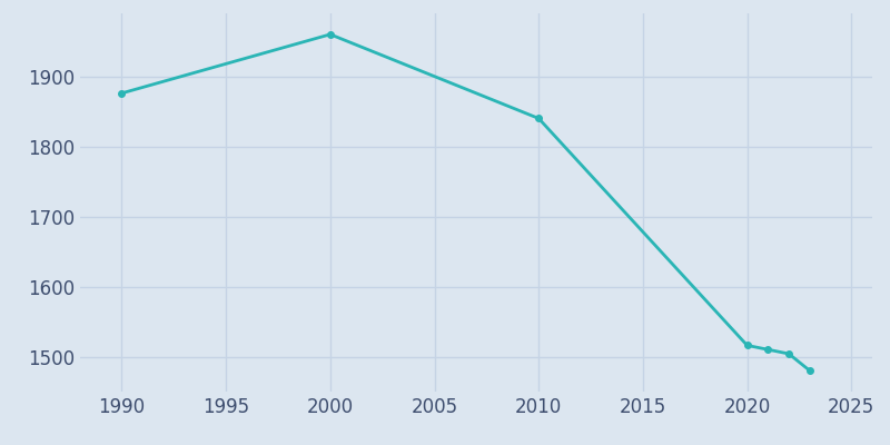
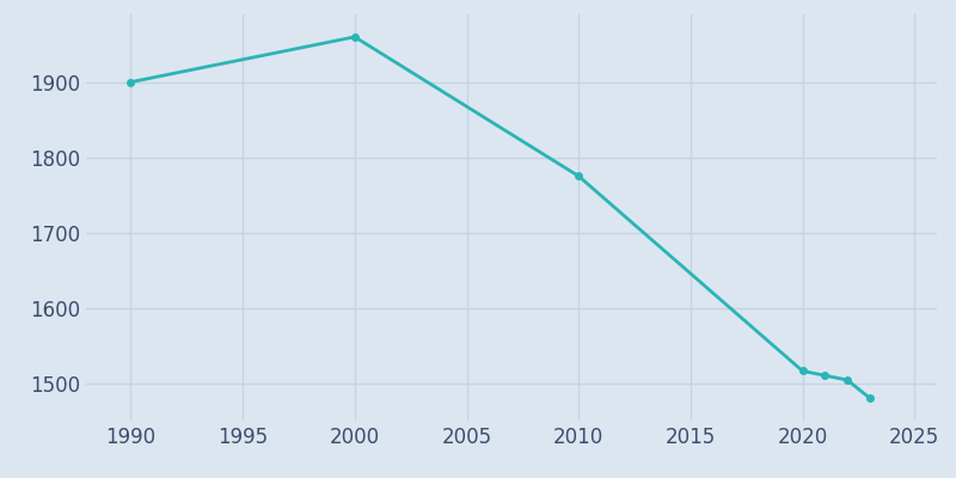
1990: 1876 -> 1900
2010: 1840 -> 1775
